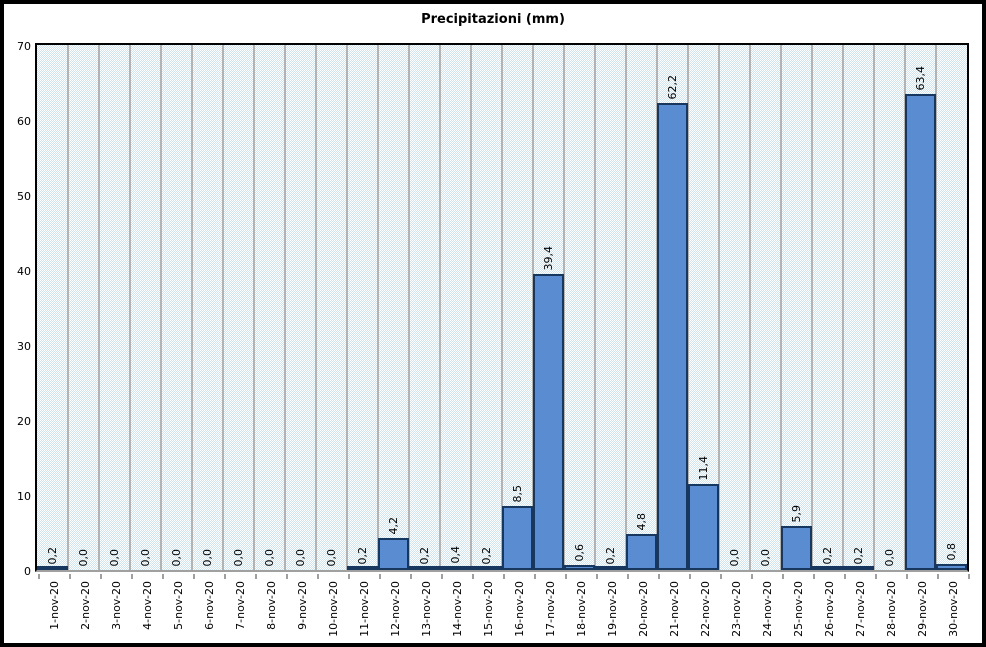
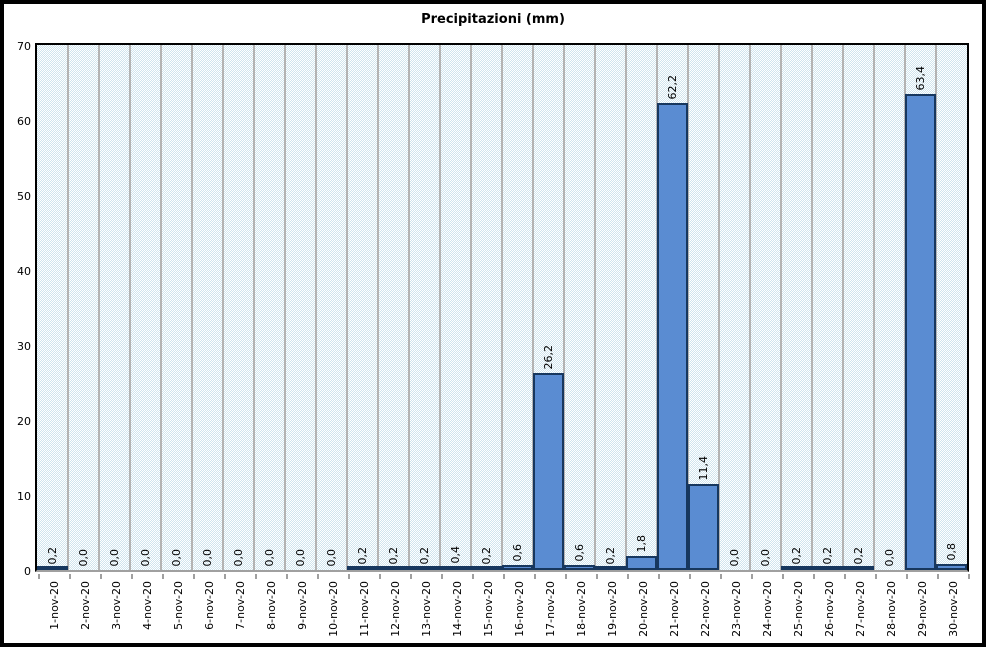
12-nov-20: 4,2 -> 0,2
16-nov-20: 8,5 -> 0,6
17-nov-20: 39,4 -> 26,2
20-nov-20: 4,8 -> 1,8
25-nov-20: 5,9 -> 0,2
